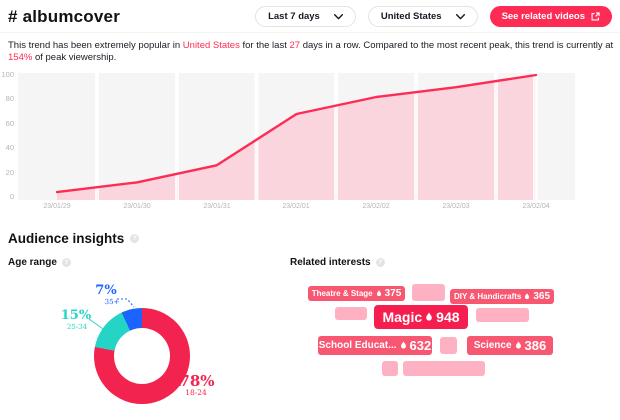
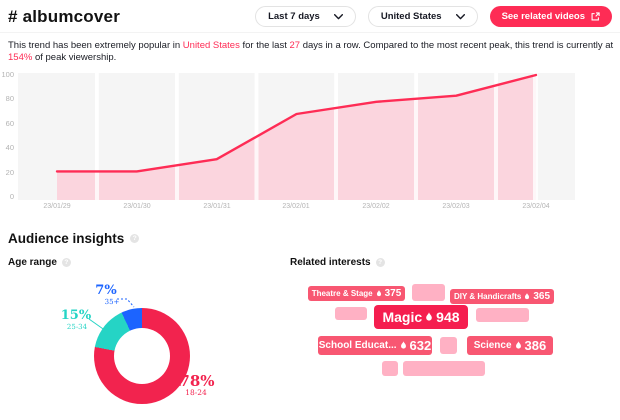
23/01/29: 4 -> 21
23/01/30: 12 -> 21
23/01/31: 26 -> 31
23/02/02: 82 -> 78
23/02/03: 90 -> 83
